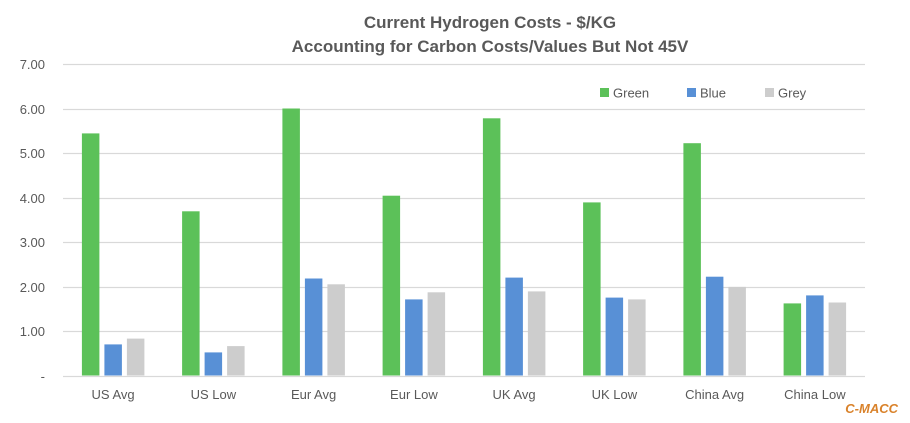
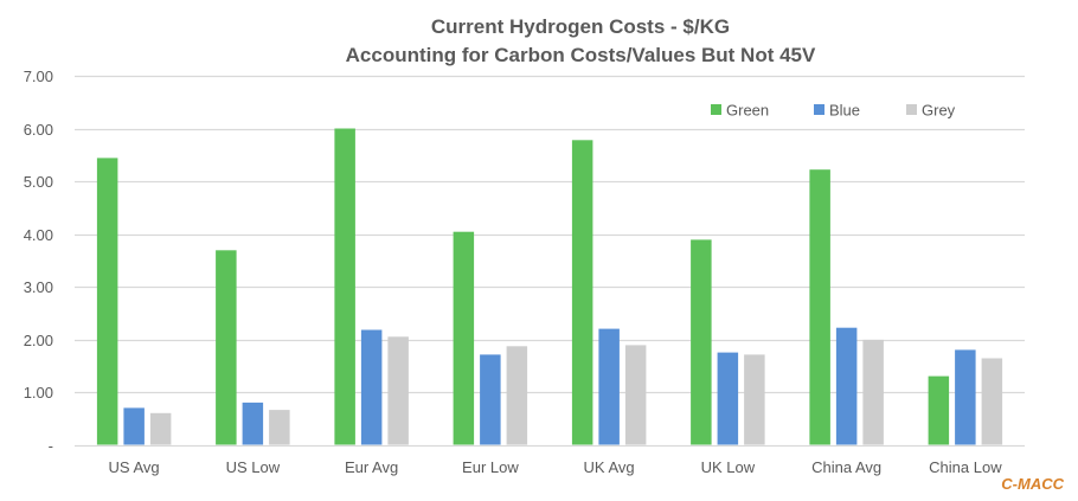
Grey/US Avg: 0.8 -> 0.6
Blue/US Low: 0.5 -> 0.8
Green/China Low: 1.6 -> 1.3
